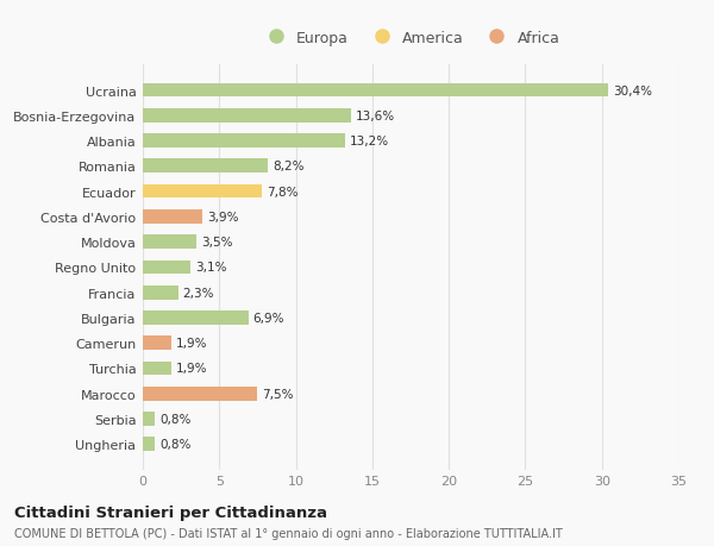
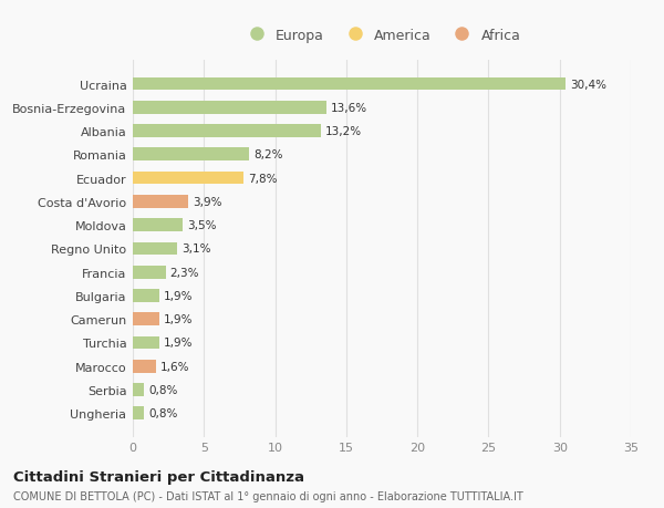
Bulgaria: 6,9% -> 1,9%
Marocco: 7,5% -> 1,6%
